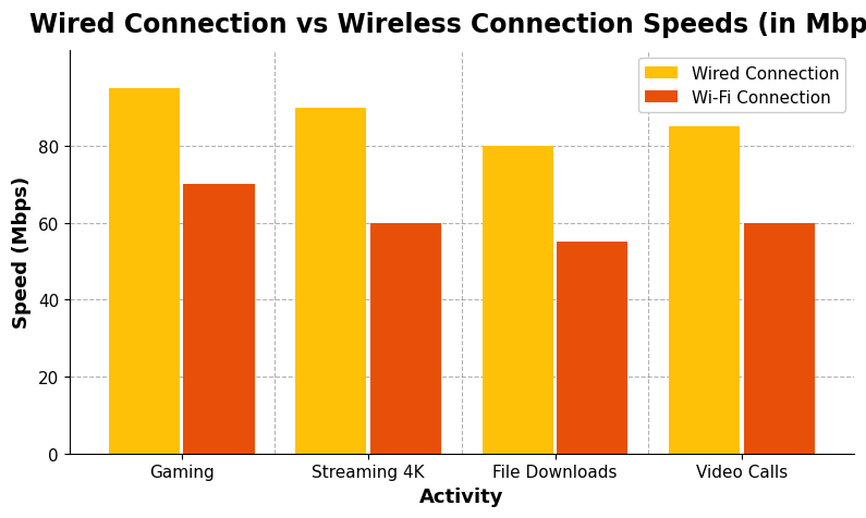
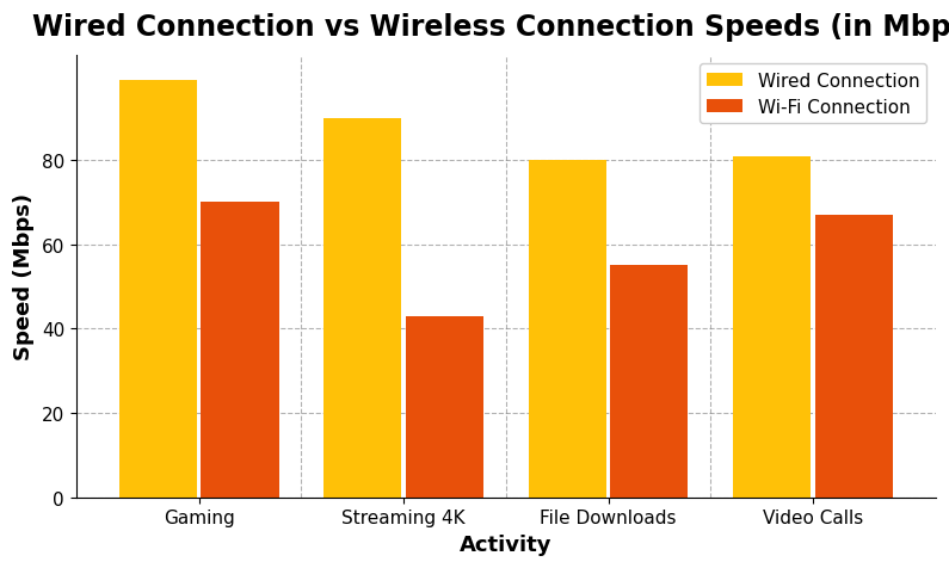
Wired Connection/Gaming: 95 -> 99
Wi-Fi Connection/Streaming 4K: 60 -> 43
Wired Connection/Video Calls: 85 -> 81
Wi-Fi Connection/Video Calls: 60 -> 67
